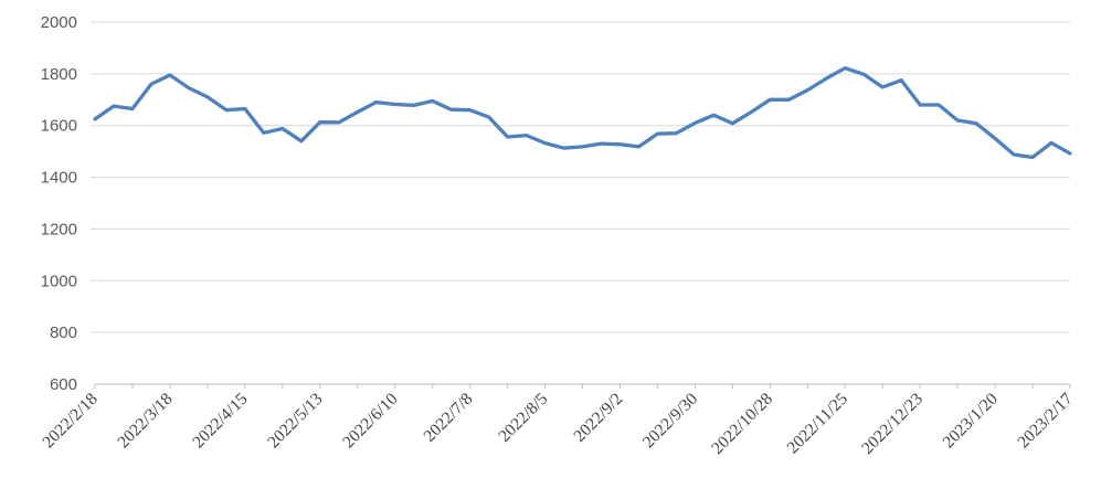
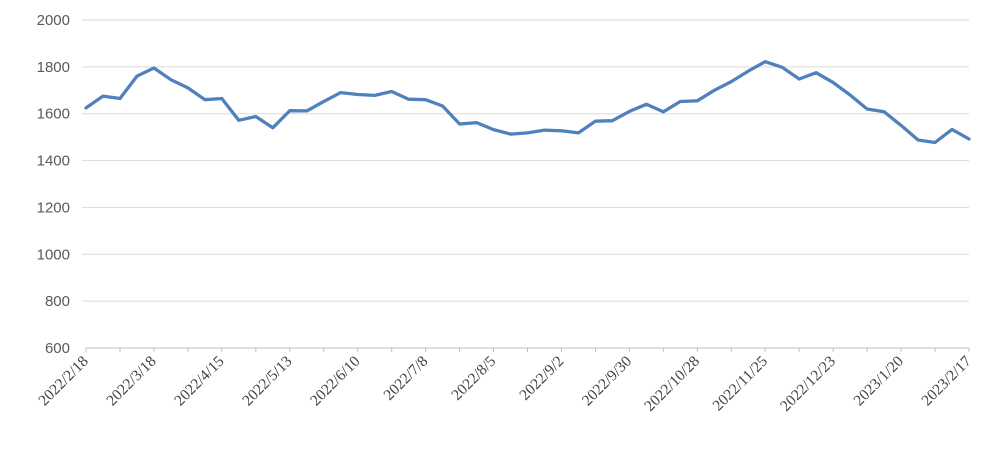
2022/10/28: 1700 -> 1660
2022/12/23: 1680 -> 1730
